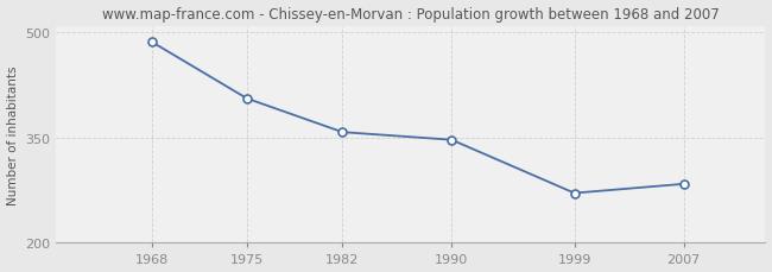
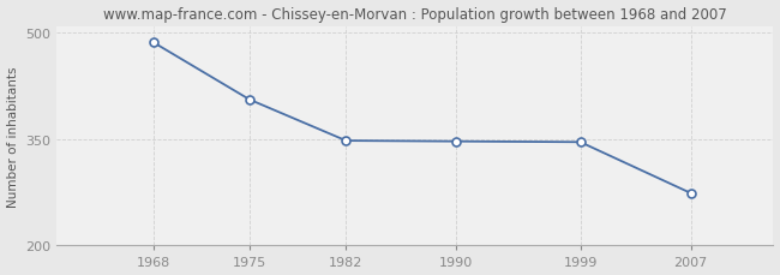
1982: 358 -> 348
1999: 271 -> 346
2007: 284 -> 274
